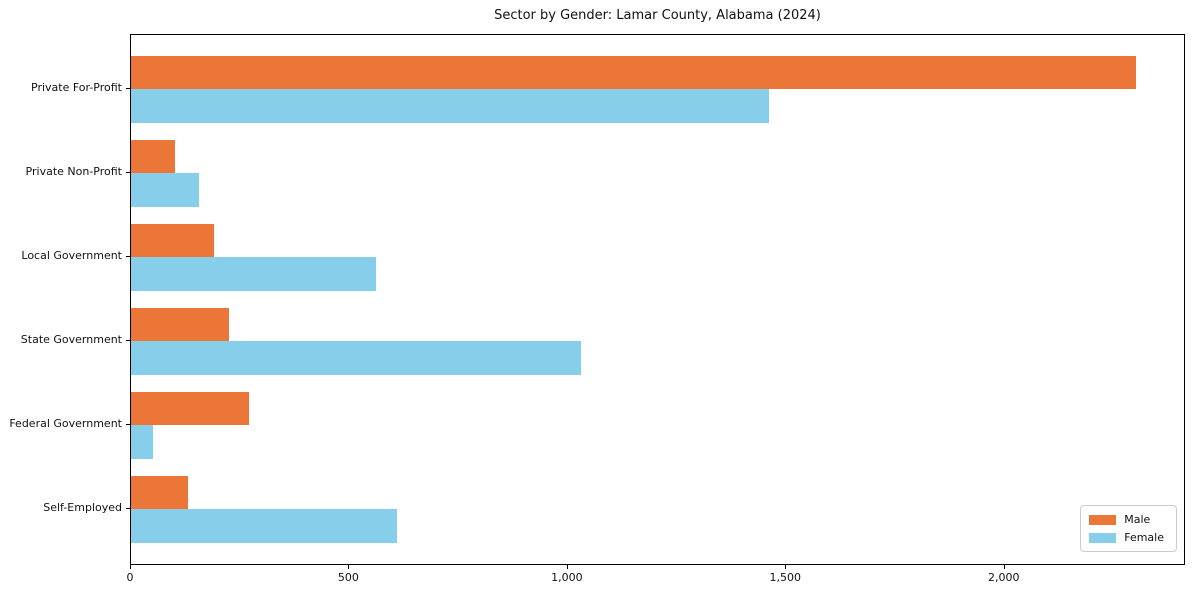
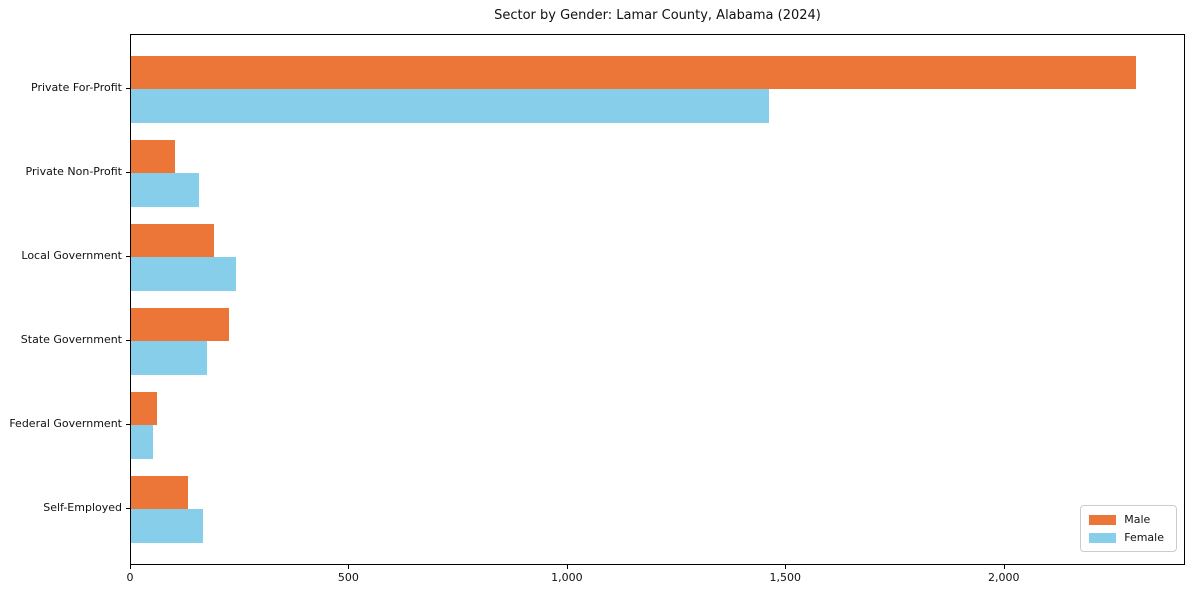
Female/Local Government: 560 -> 240
Female/State Government: 1030 -> 180
Male/Federal Government: 270 -> 60
Female/Self-Employed: 610 -> 160
